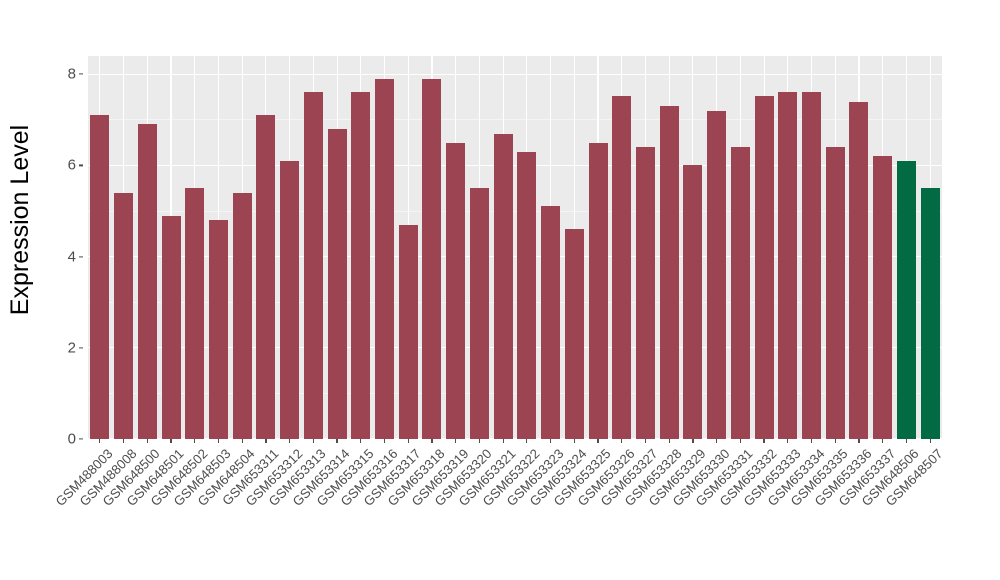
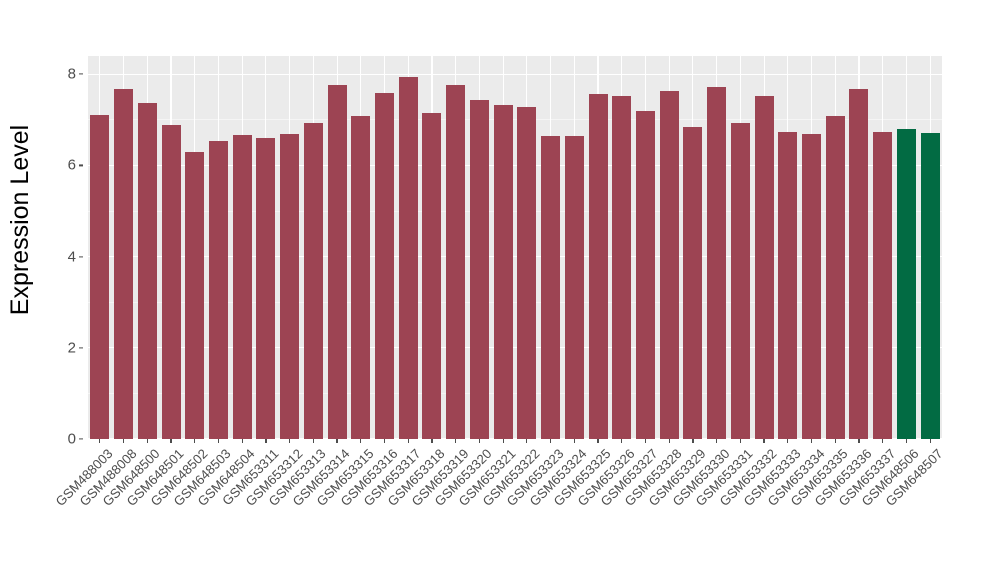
GSM488008: 5.4 -> 7.7
GSM648500: 6.9 -> 7.4
GSM648501: 4.9 -> 6.9
GSM648502: 5.5 -> 6.3
GSM648503: 4.8 -> 6.5
GSM648504: 5.4 -> 6.7
GSM653311: 7.1 -> 6.6
GSM653312: 6.1 -> 6.7
GSM653313: 7.6 -> 6.9
GSM653314: 6.8 -> 7.8
GSM653315: 7.6 -> 7.1
GSM653316: 7.9 -> 7.6
GSM653317: 4.7 -> 8.0
GSM653318: 7.9 -> 7.2
GSM653319: 6.5 -> 7.8
GSM653320: 5.5 -> 7.4
GSM653321: 6.7 -> 7.3
GSM653322: 6.3 -> 7.3
GSM653323: 5.1 -> 6.6
GSM653324: 4.6 -> 6.7
GSM653325: 6.5 -> 7.6
GSM653327: 6.4 -> 7.2
GSM653328: 7.3 -> 7.6
GSM653329: 6.0 -> 6.8
GSM653330: 7.2 -> 7.7
GSM653331: 6.4 -> 6.9
GSM653333: 7.6 -> 6.7
GSM653334: 7.6 -> 6.7
GSM653335: 6.4 -> 7.1
GSM653336: 7.4 -> 7.7
GSM653337: 6.2 -> 6.7
GSM648506: 6.1 -> 6.8
GSM648507: 5.5 -> 6.7
